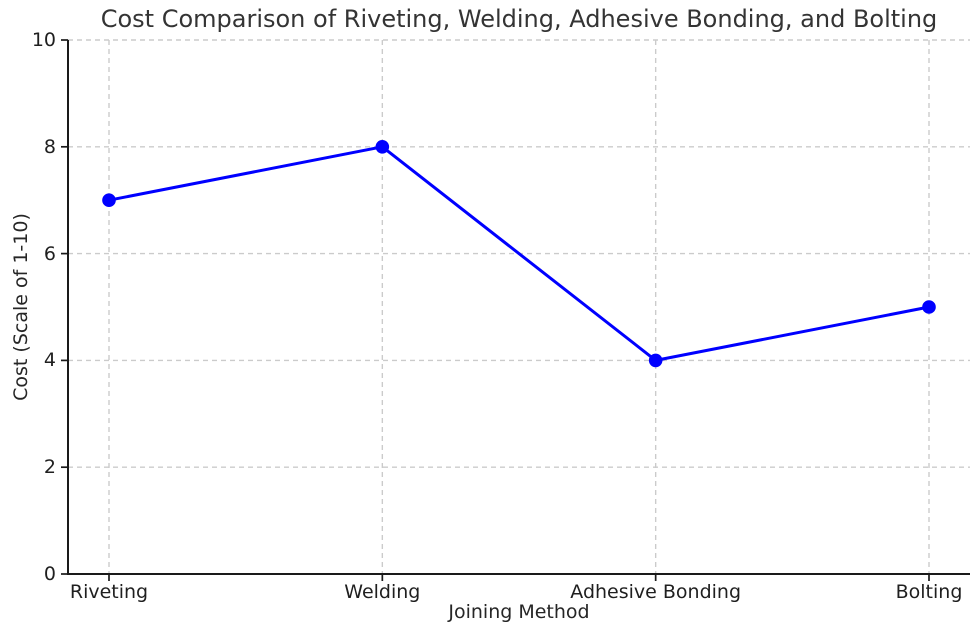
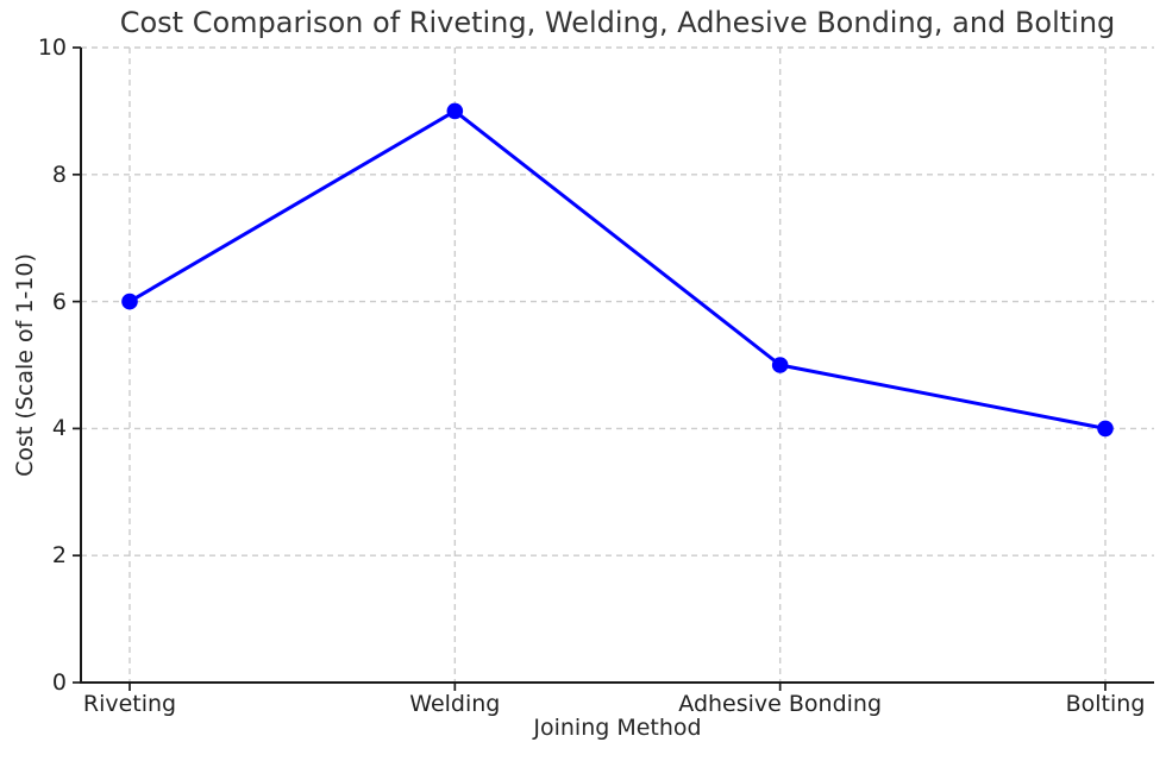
Riveting: 7 -> 6
Welding: 8 -> 9
Adhesive Bonding: 4 -> 5
Bolting: 5 -> 4
